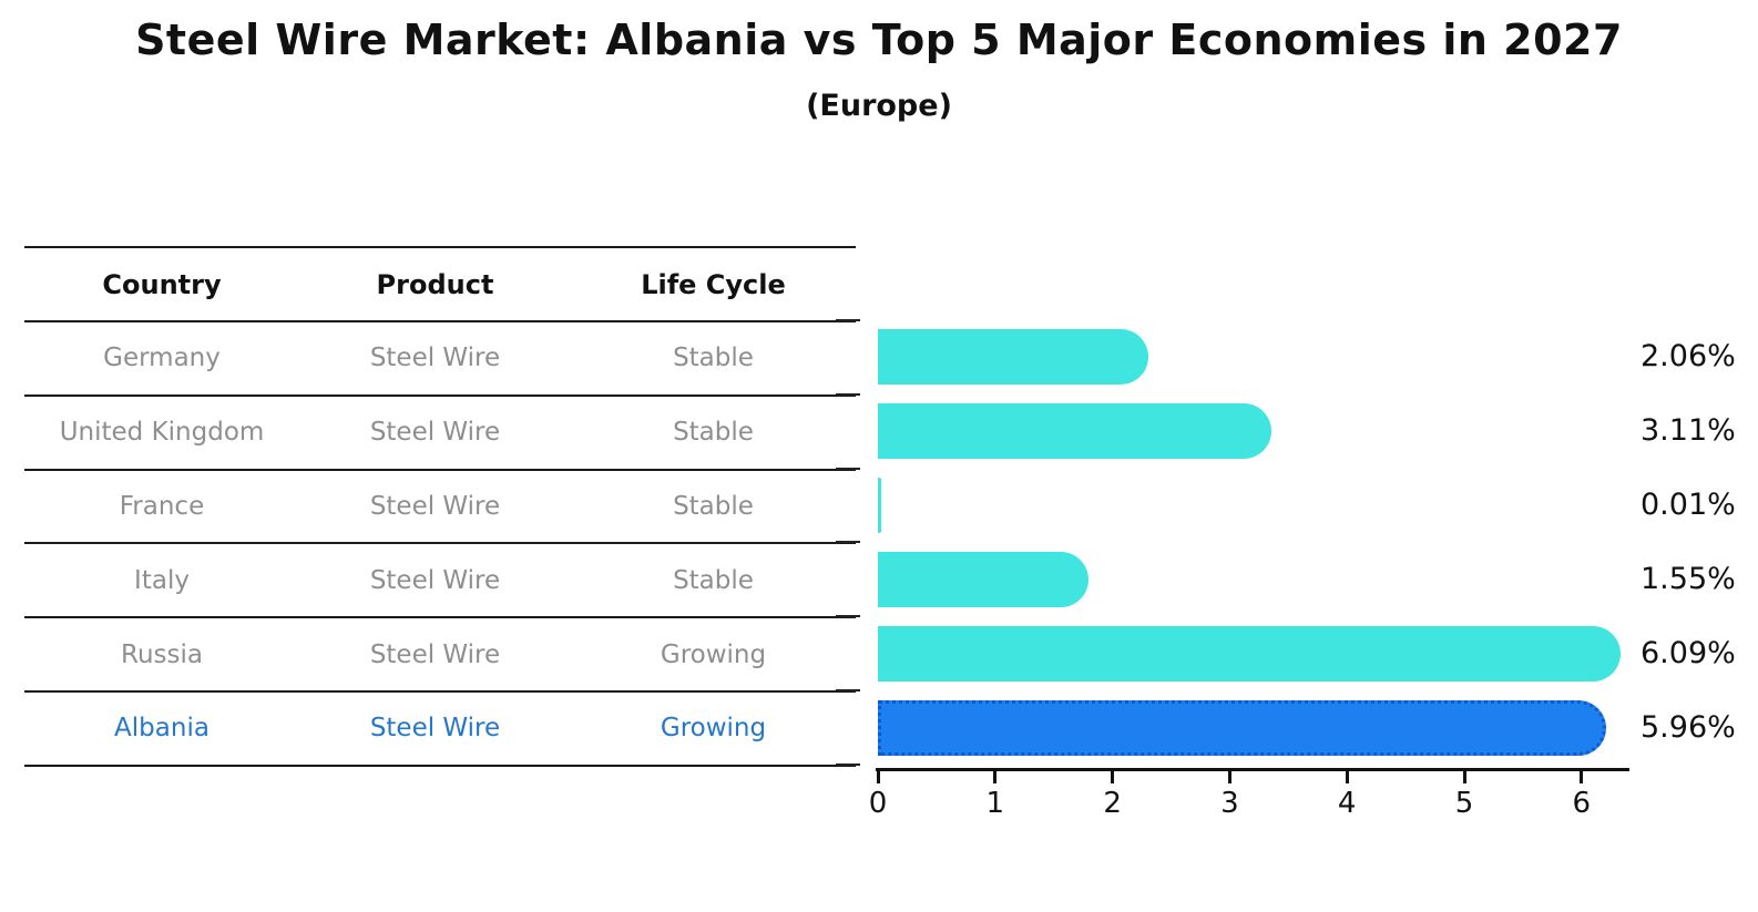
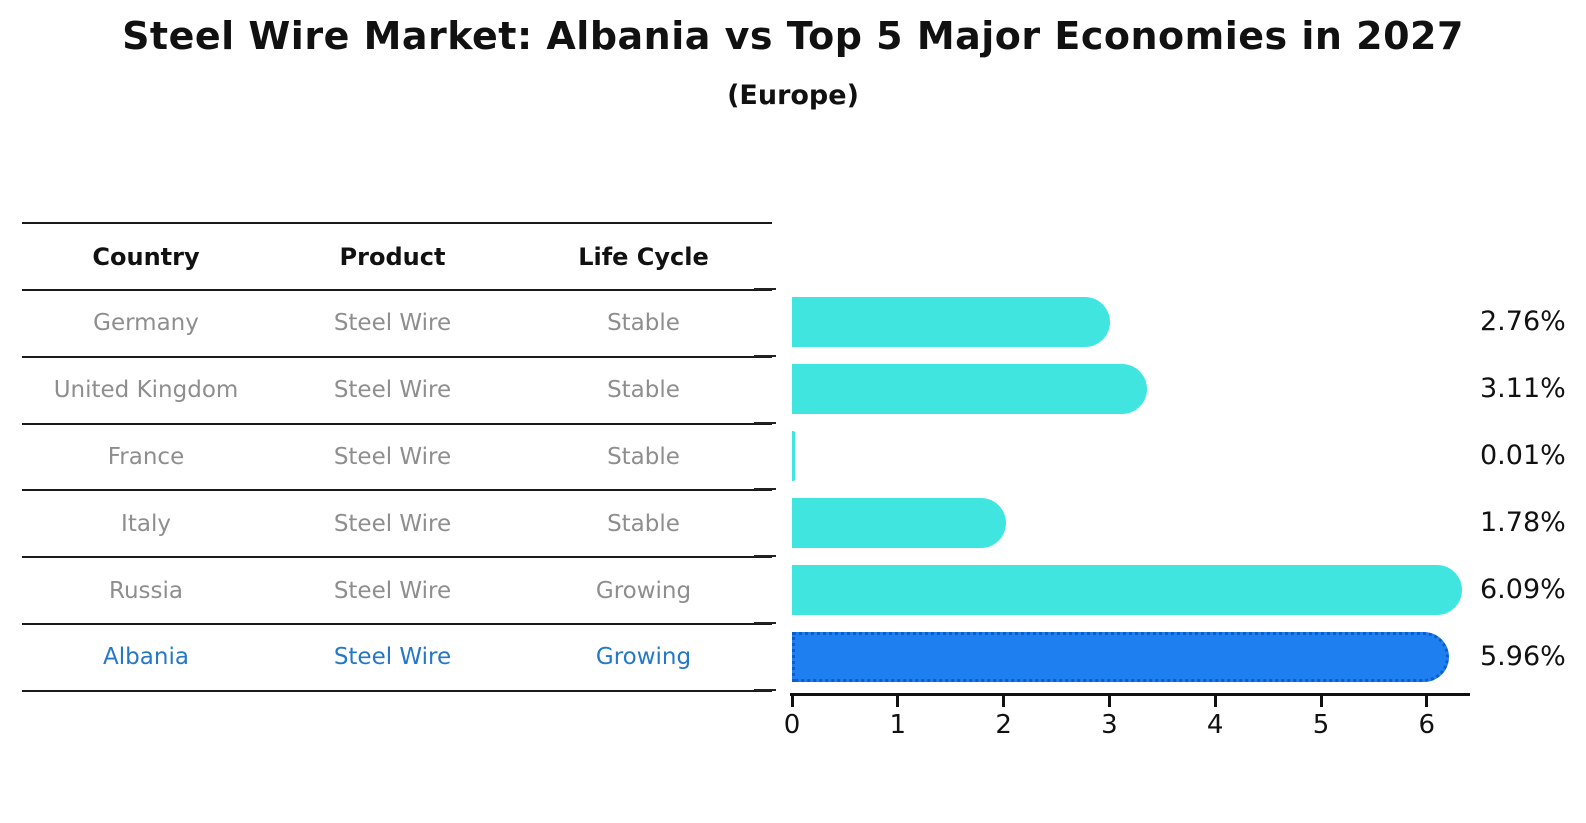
Germany: 2.06% -> 2.76%
Italy: 1.55% -> 1.78%
